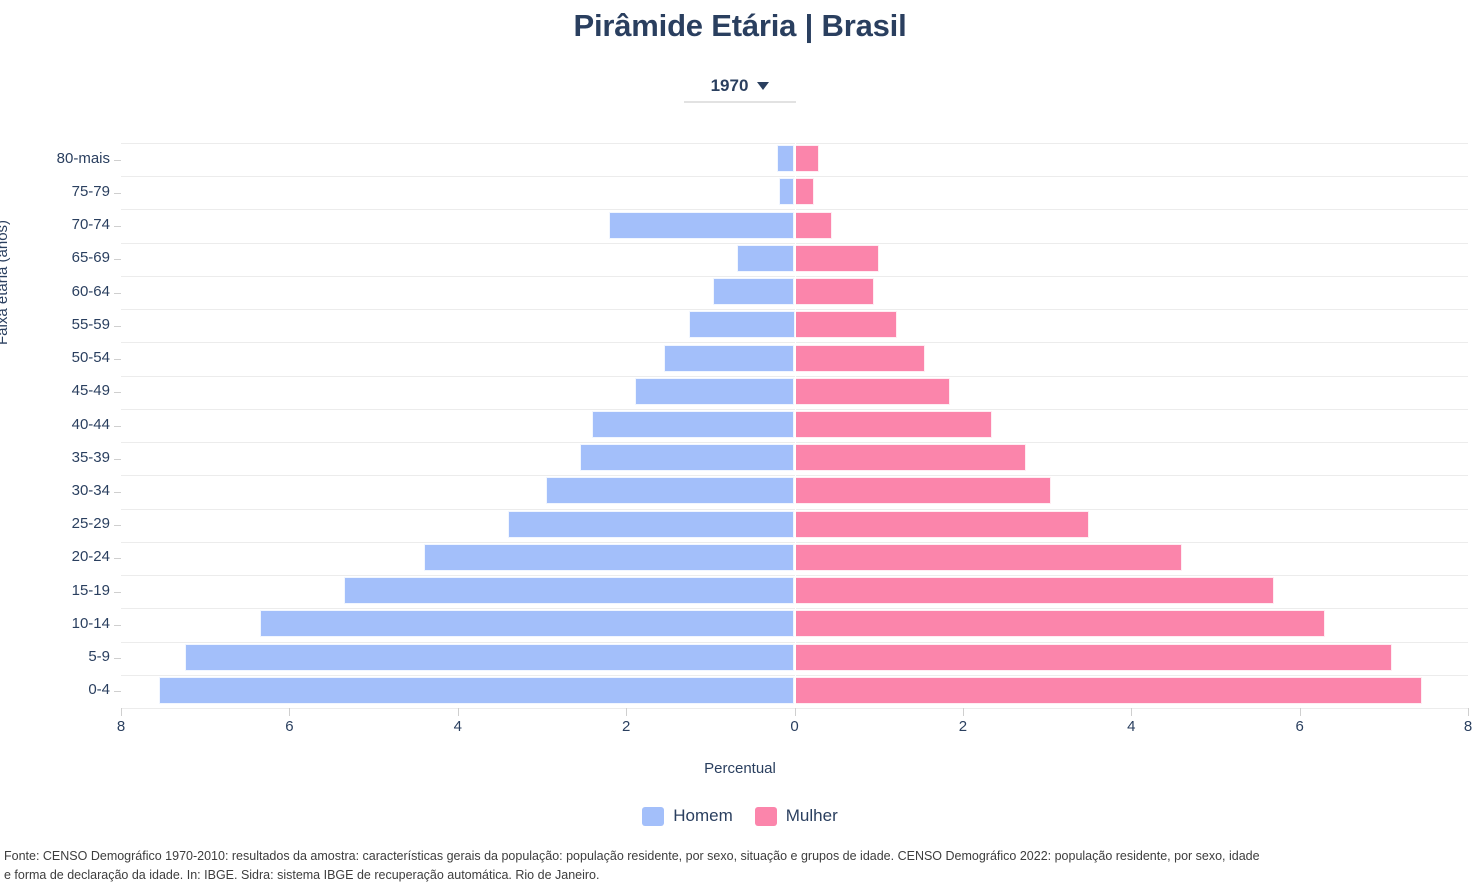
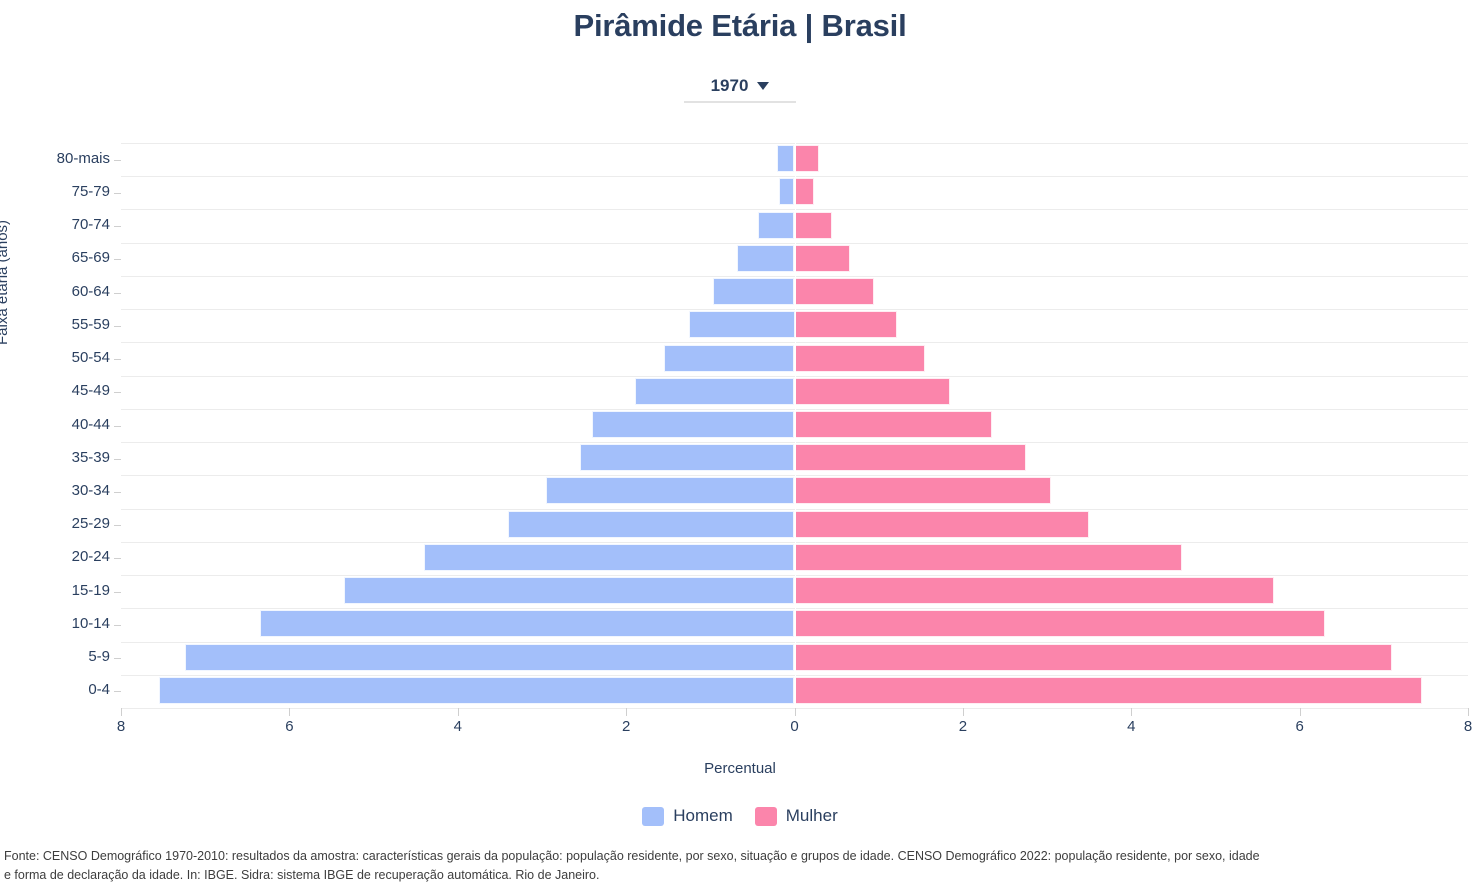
Mulher/65-69: 1.0 -> 0.7
Homem/70-74: 2.2 -> 0.4
